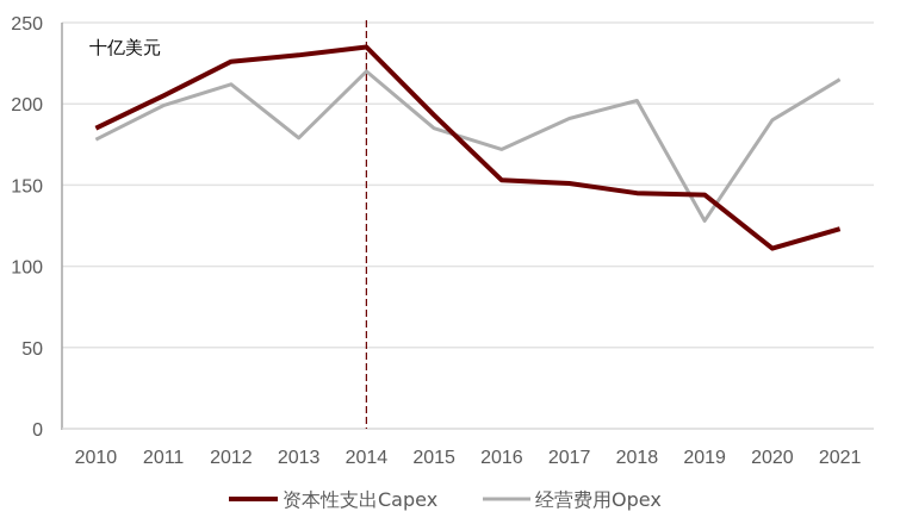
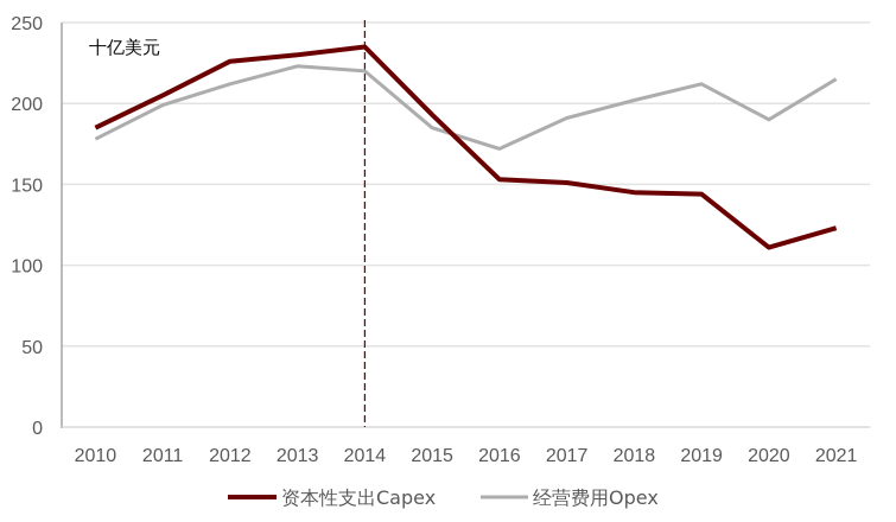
经营费用Opex/2013: 179 -> 223
经营费用Opex/2019: 128 -> 212
